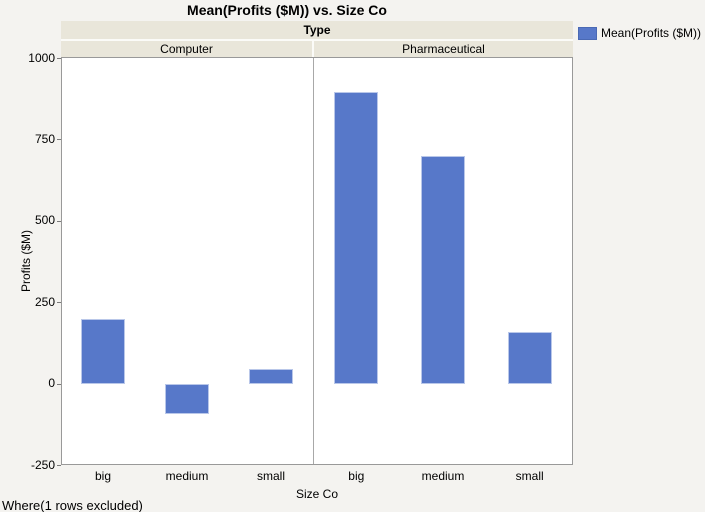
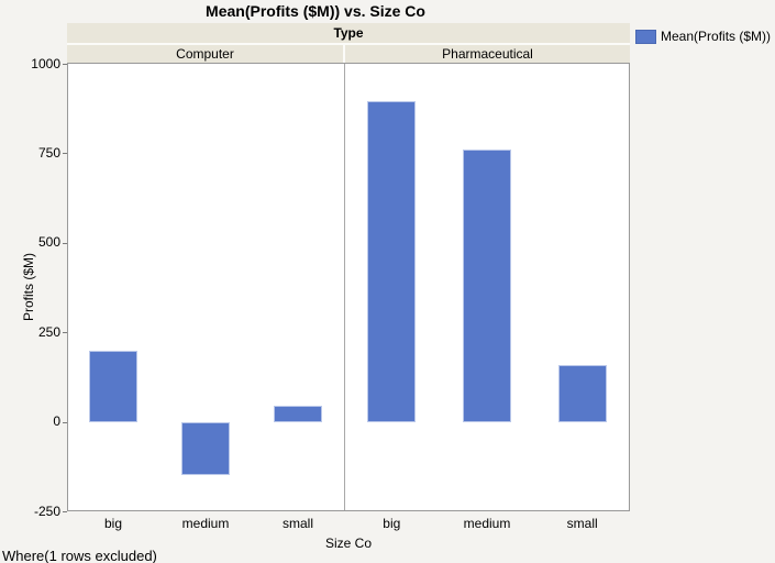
Computer/medium: -90 -> -150
Pharmaceutical/medium: 700 -> 760
